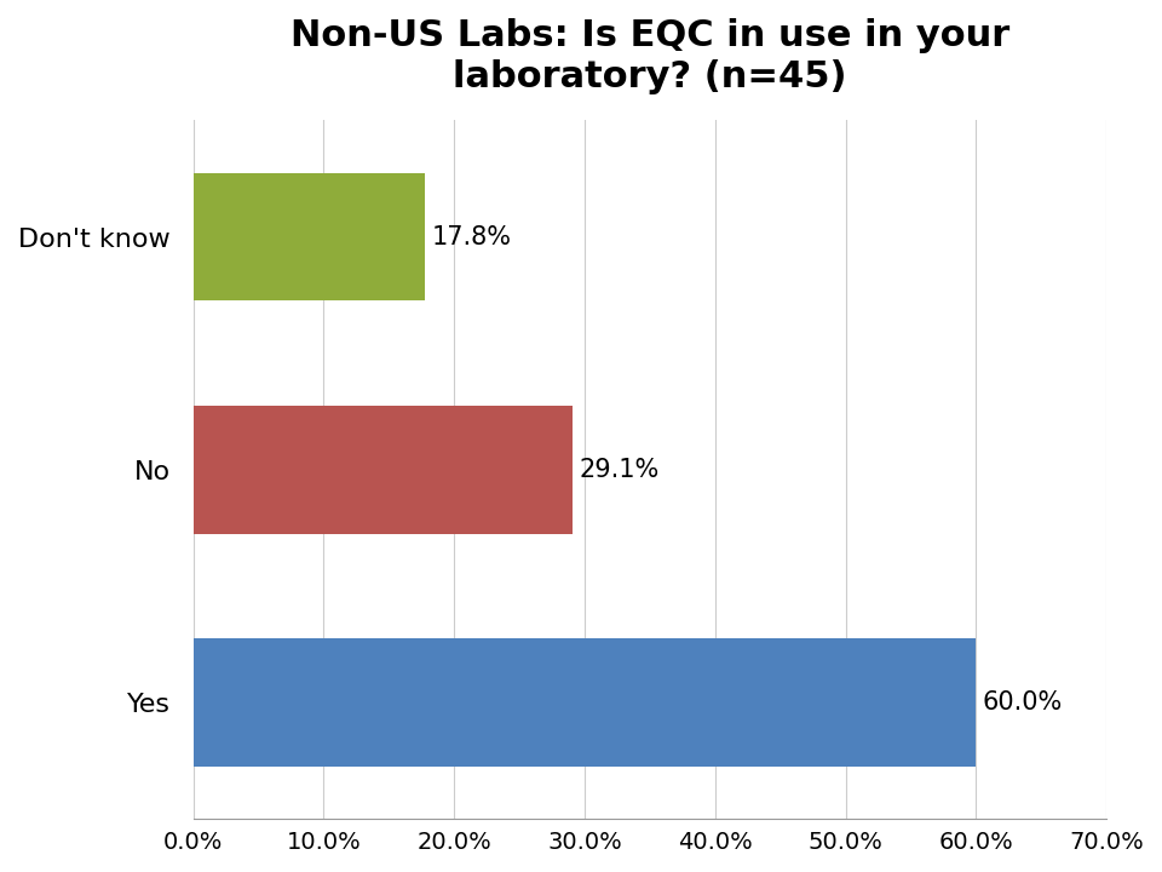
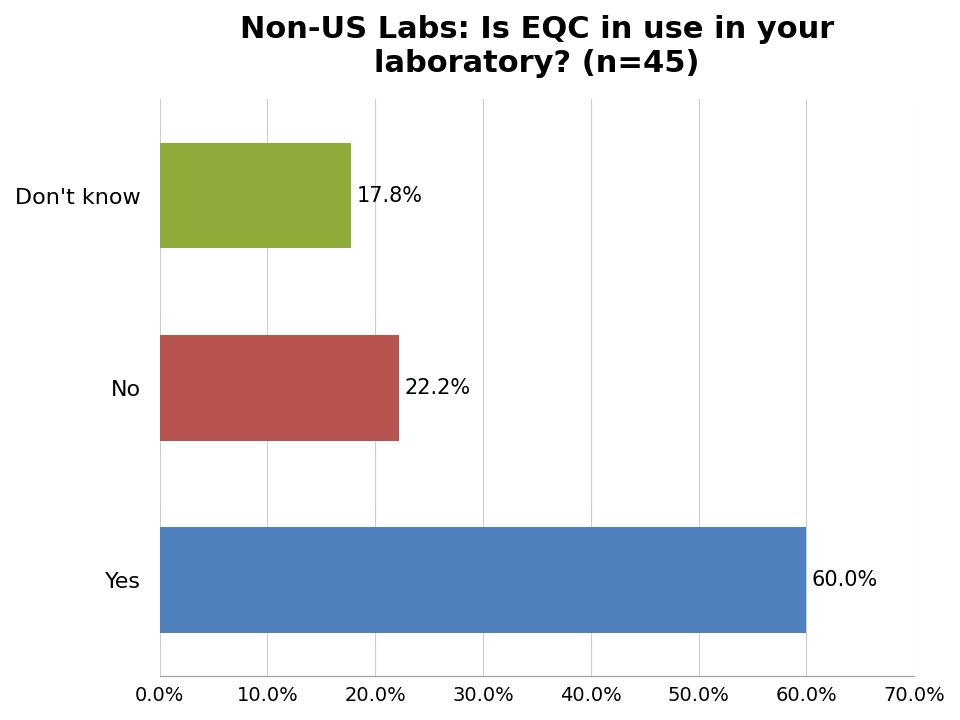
No: 29.1% -> 22.2%
